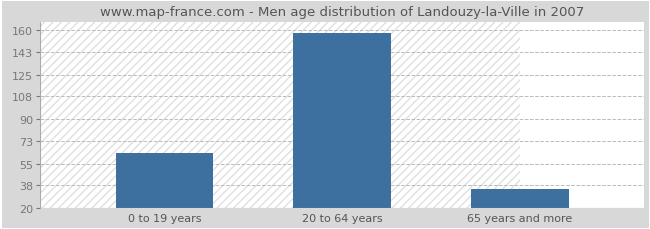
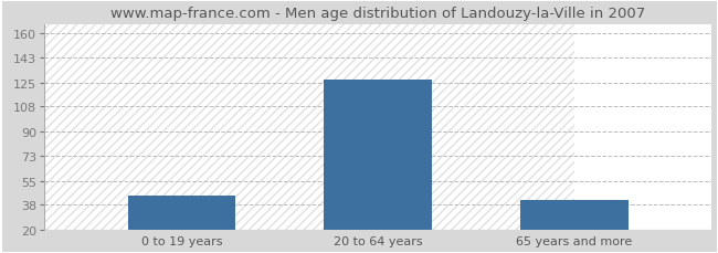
0 to 19 years: 63 -> 44
20 to 64 years: 158 -> 127
65 years and more: 35 -> 41
